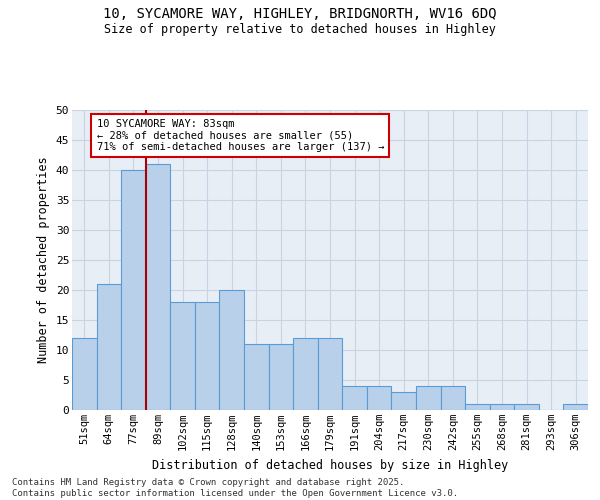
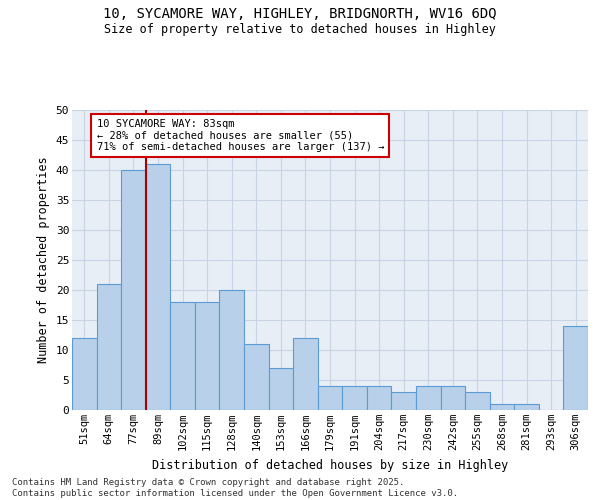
153sqm: 11 -> 7
179sqm: 12 -> 4
255sqm: 1 -> 3
306sqm: 1 -> 14
